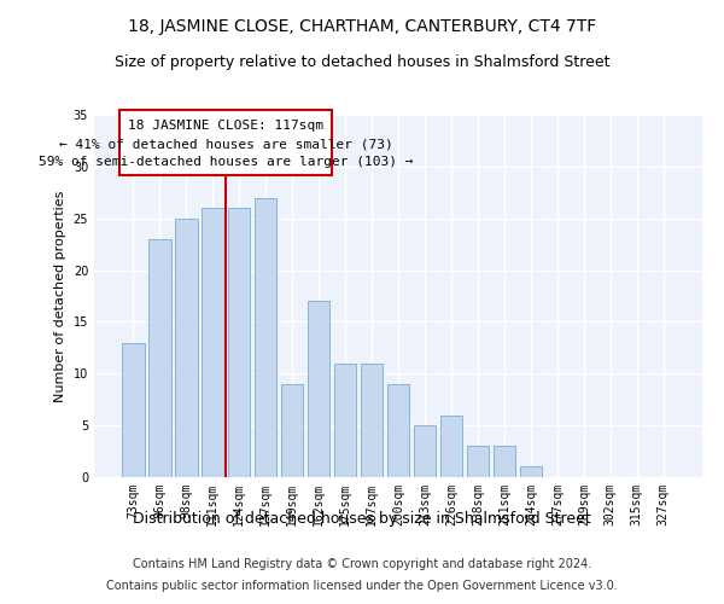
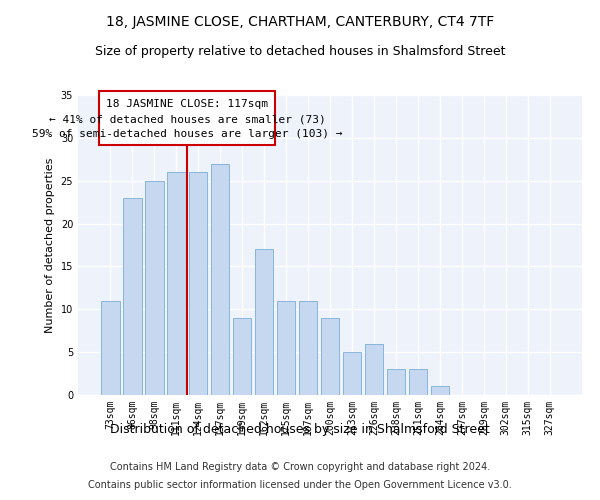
73sqm: 13 -> 11
